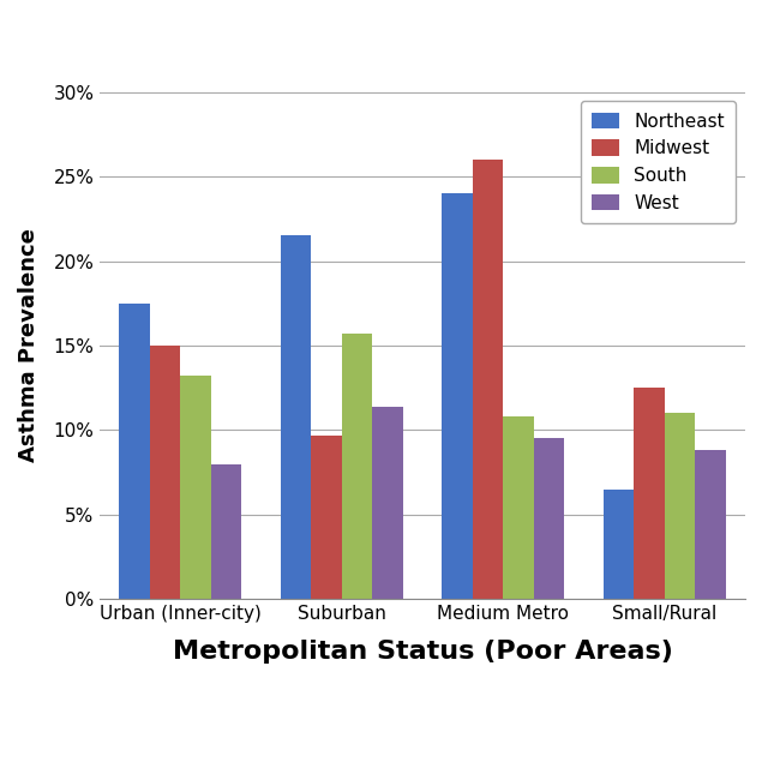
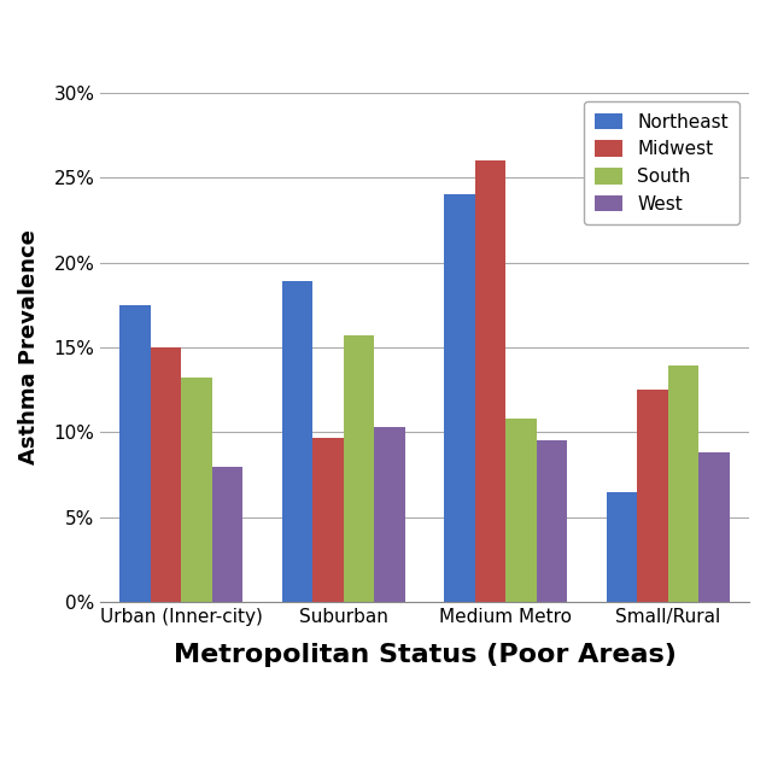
Northeast/Suburban: 21.5% -> 18.9%
West/Suburban: 11.4% -> 10.3%
South/Small/Rural: 11.0% -> 13.9%
